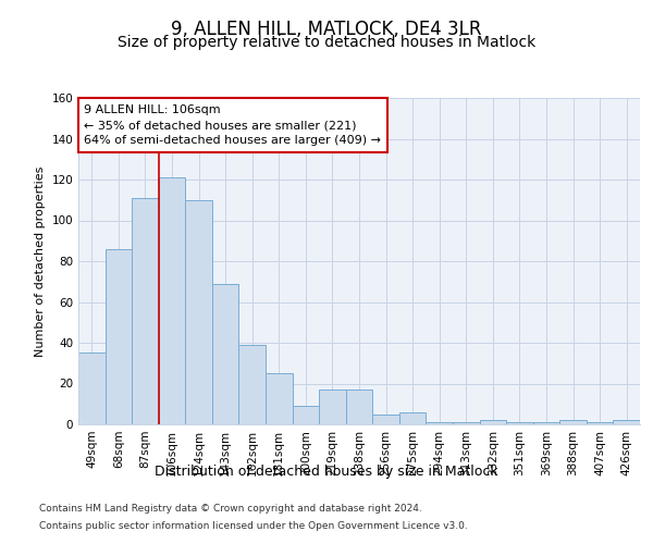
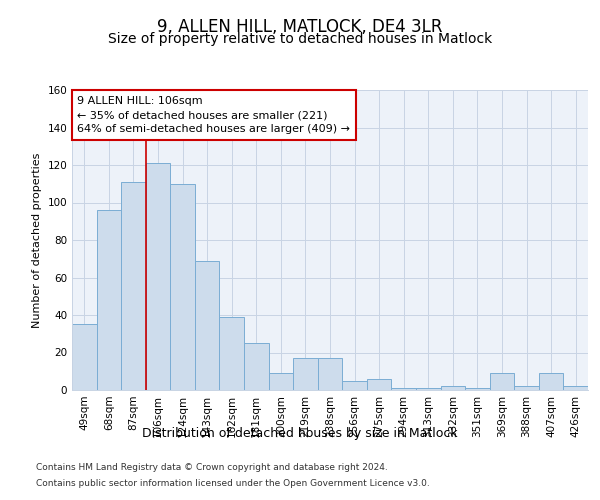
68sqm: 86 -> 96
369sqm: 1 -> 9
407sqm: 1 -> 9
